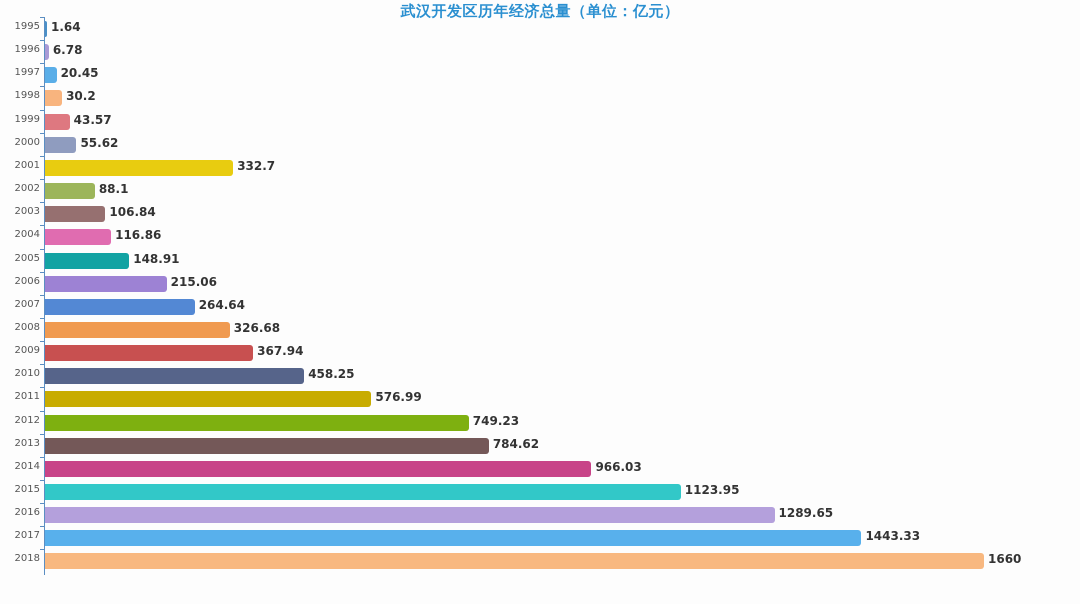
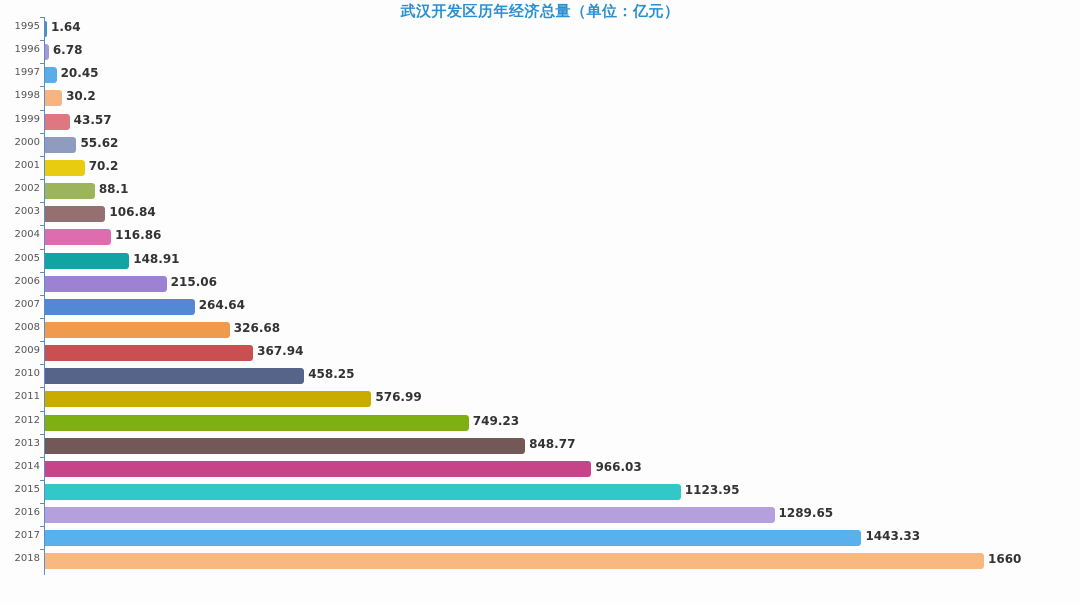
2001: 332.7 -> 70.2
2013: 784.62 -> 848.77
